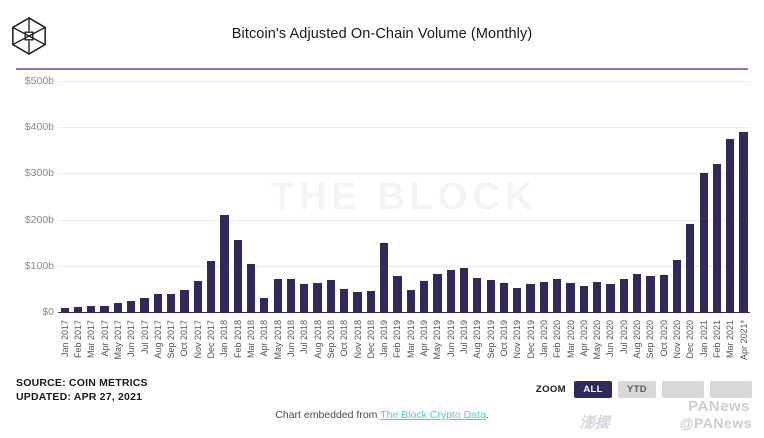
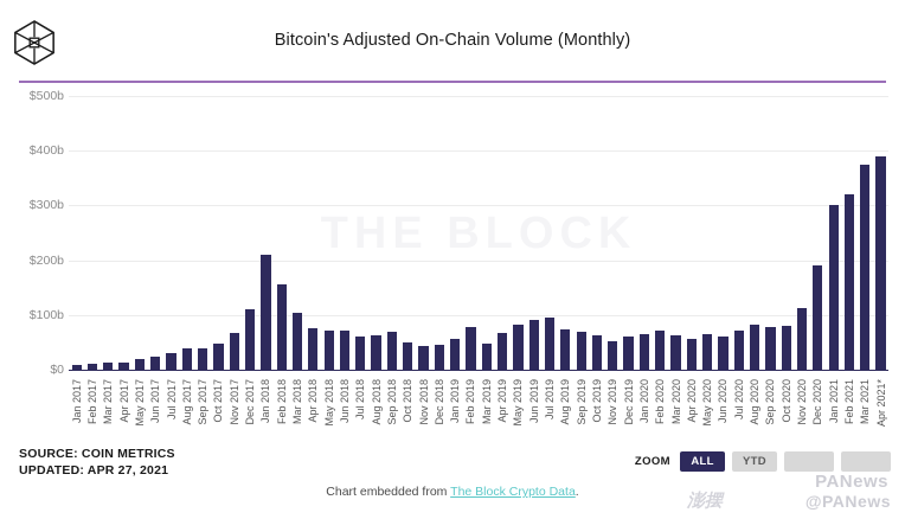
Apr 2018: $30b -> $80b
Jan 2019: $150b -> $60b
